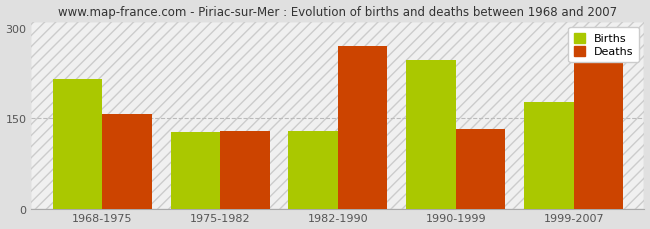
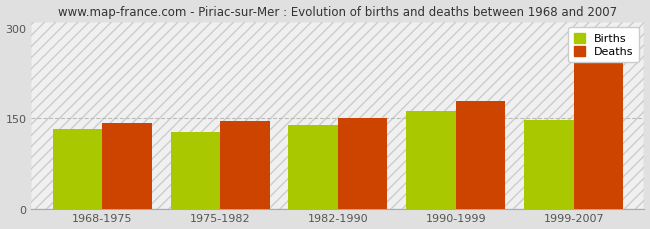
Births/1968-1975: 214 -> 132
Deaths/1968-1975: 156 -> 141
Deaths/1975-1982: 128 -> 145
Births/1982-1990: 128 -> 139
Deaths/1982-1990: 270 -> 150
Births/1990-1999: 246 -> 161
Deaths/1990-1999: 132 -> 178
Births/1999-2007: 176 -> 146
